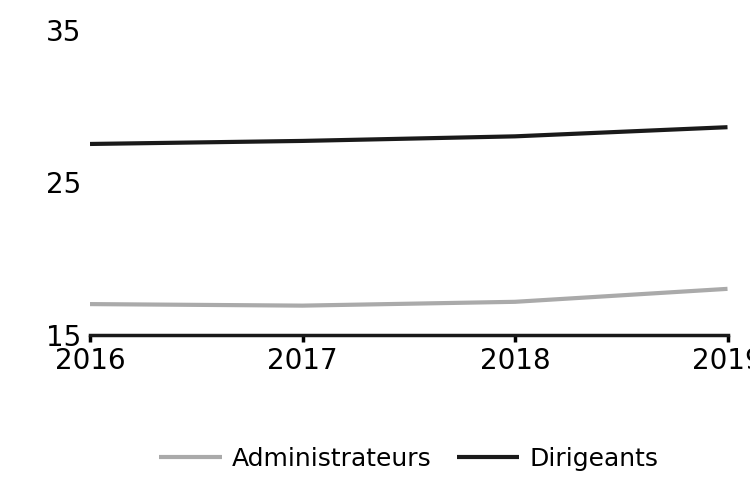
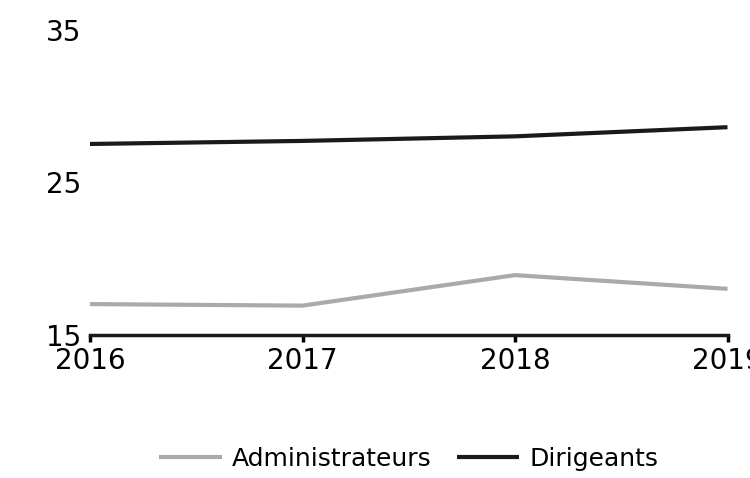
Administrateurs/2018: 17.1 -> 18.9
